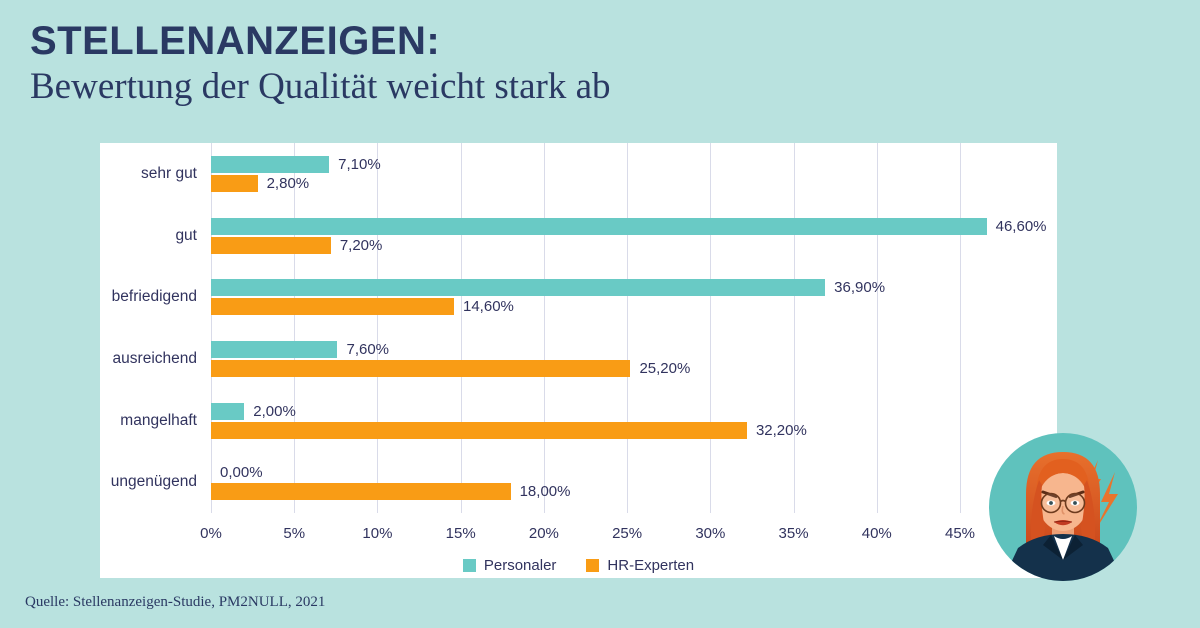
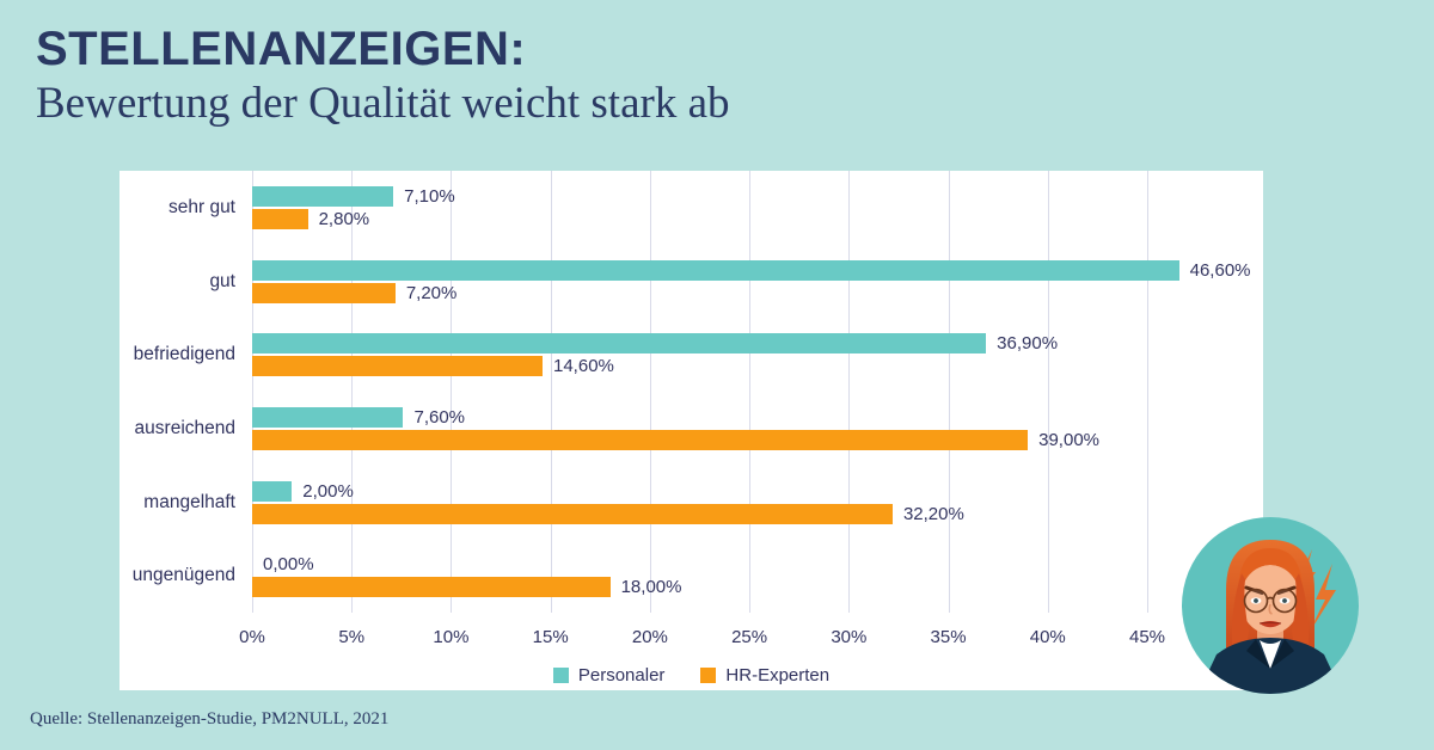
HR-Experten/ausreichend: 25,20% -> 39,00%
